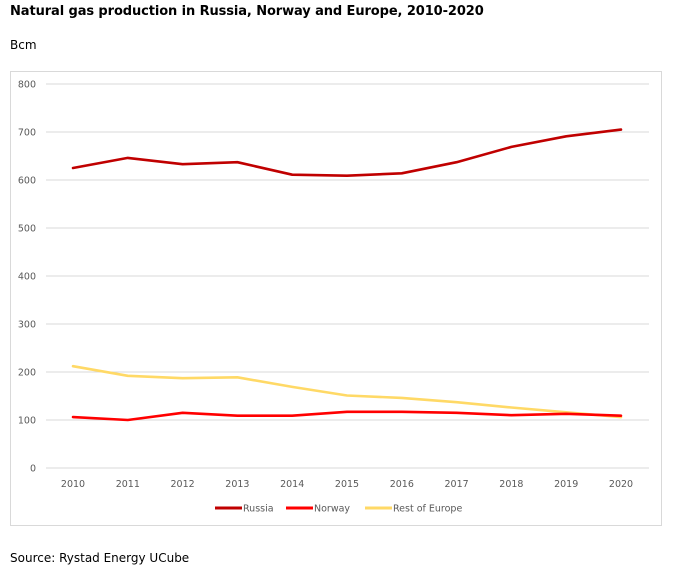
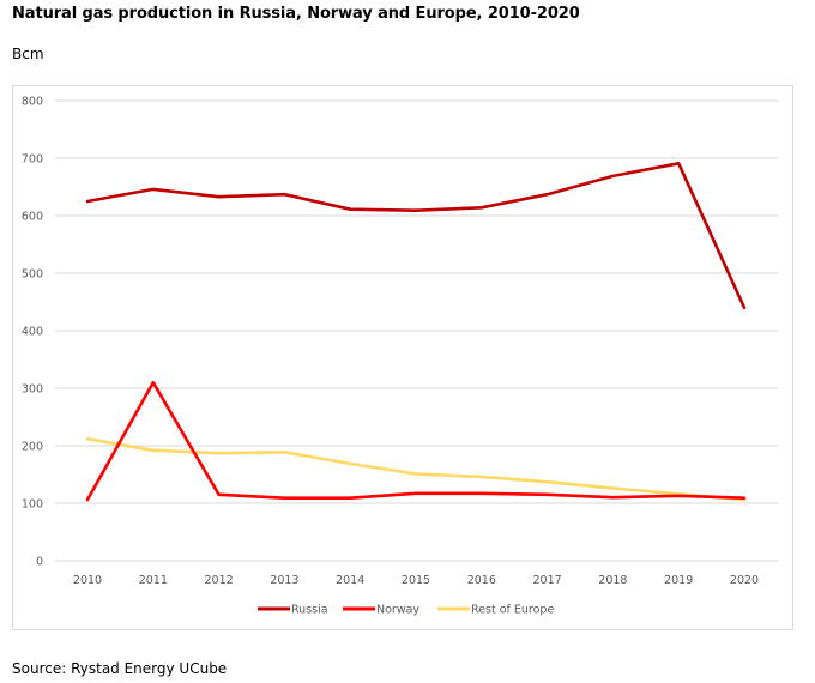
Norway/2011: 100 -> 310
Russia/2020: 700 -> 440
